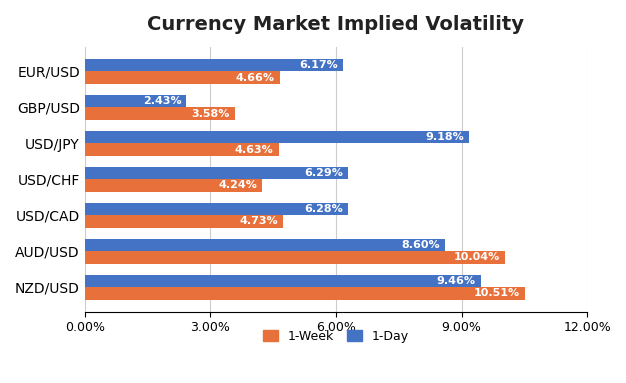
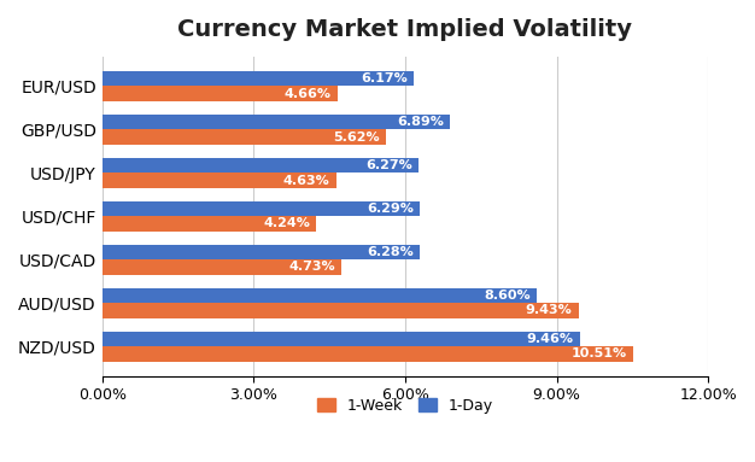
1-Day/GBP/USD: 2.43% -> 6.89%
1-Week/GBP/USD: 3.58% -> 5.62%
1-Day/USD/JPY: 9.18% -> 6.27%
1-Week/AUD/USD: 10.04% -> 9.43%
